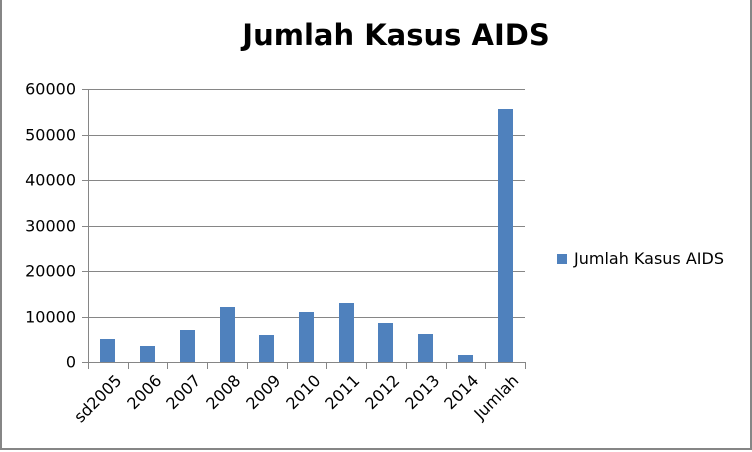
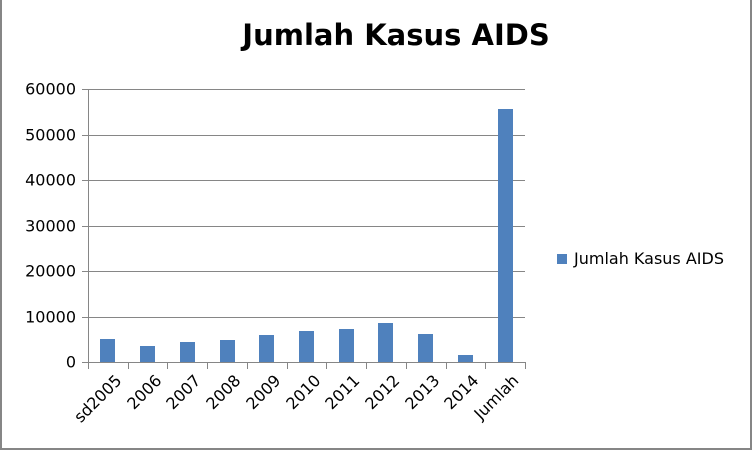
2007: 7000 -> 4000
2008: 12000 -> 5000
2010: 11000 -> 7000
2011: 13000 -> 7000
